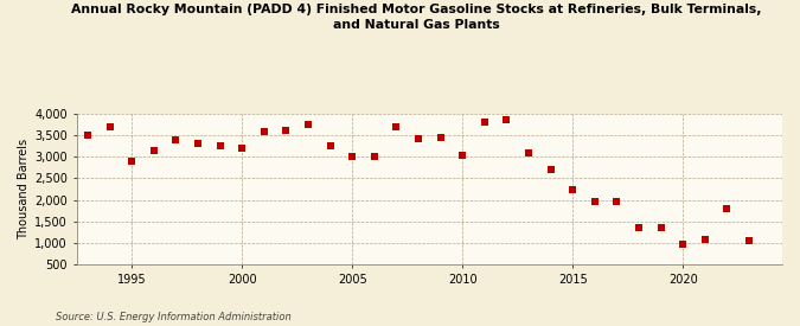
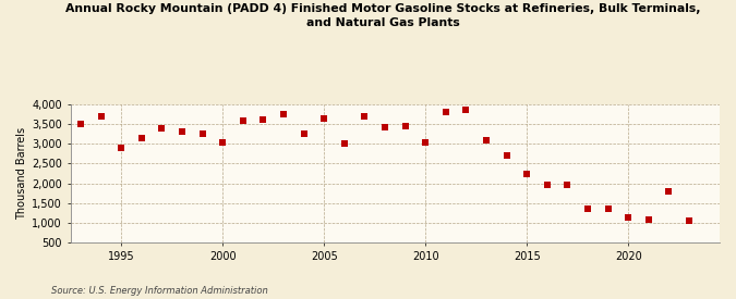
2000: 3,200 -> 3,050
2005: 3,000 -> 3,650
2020: 970 -> 1,150
